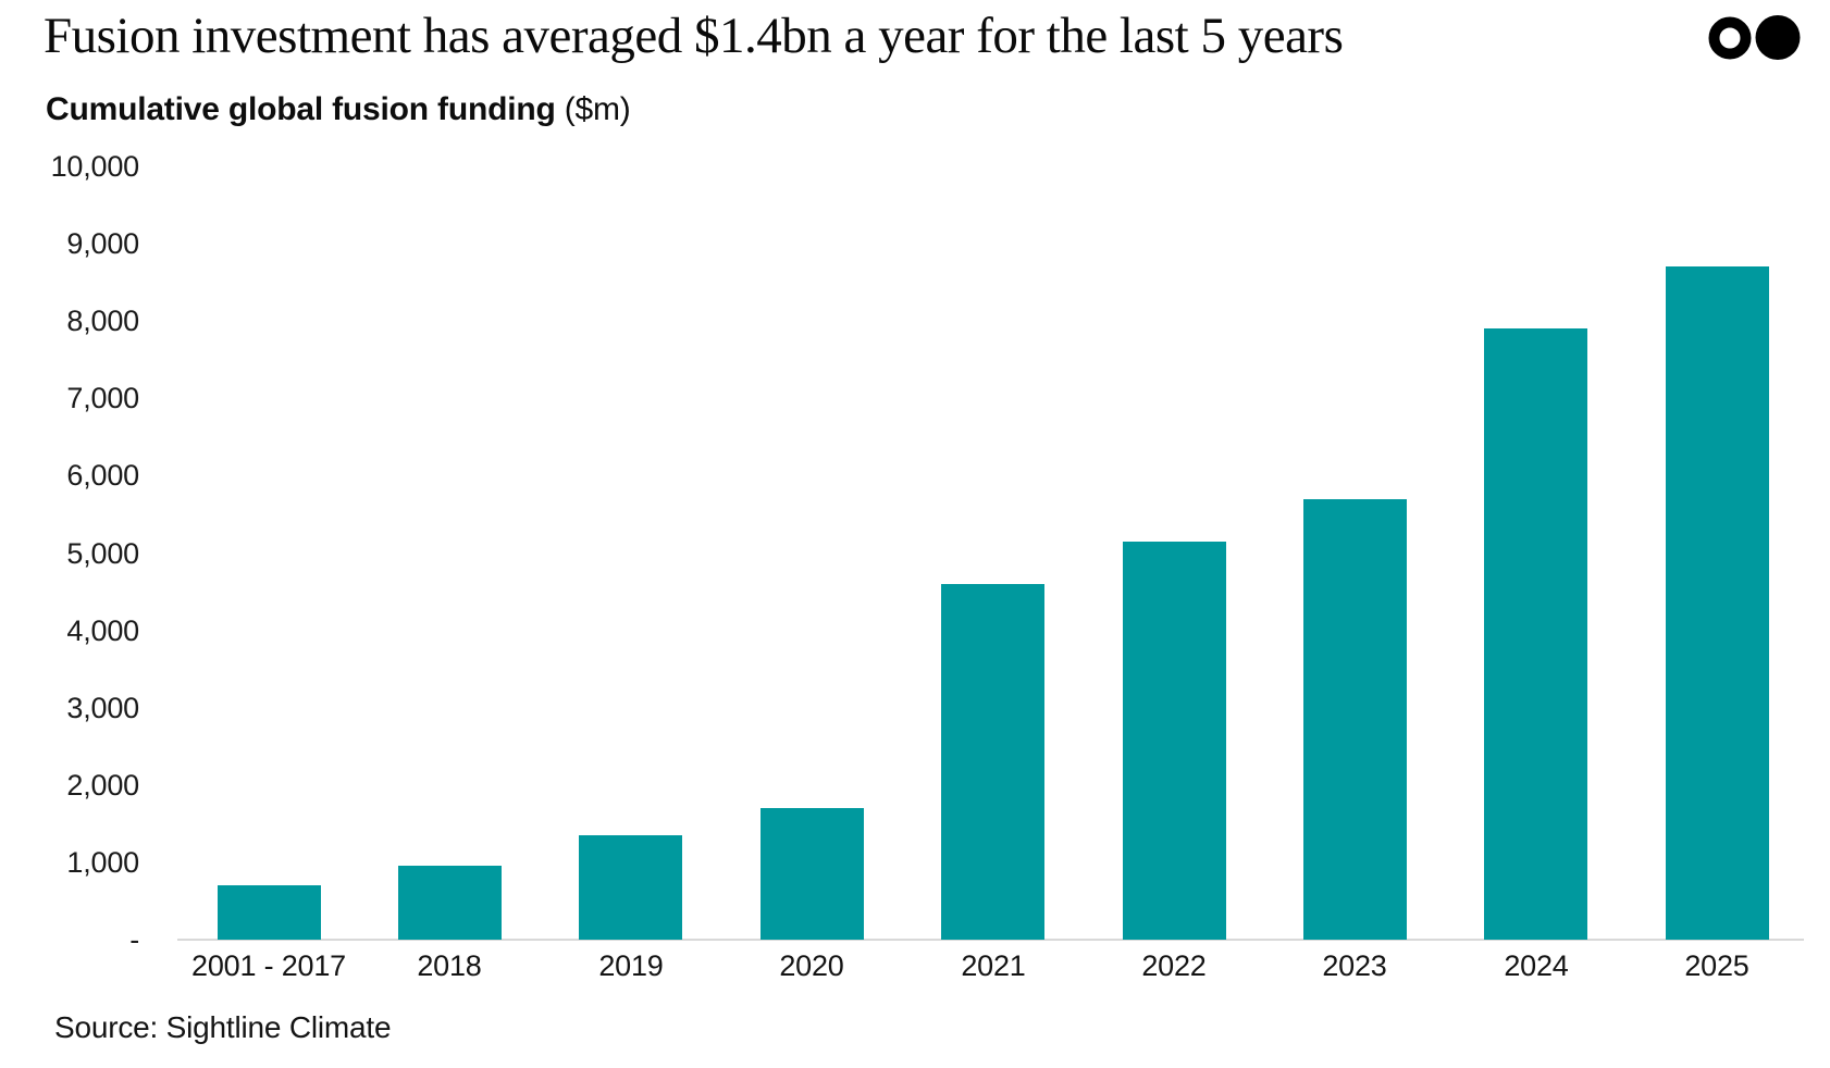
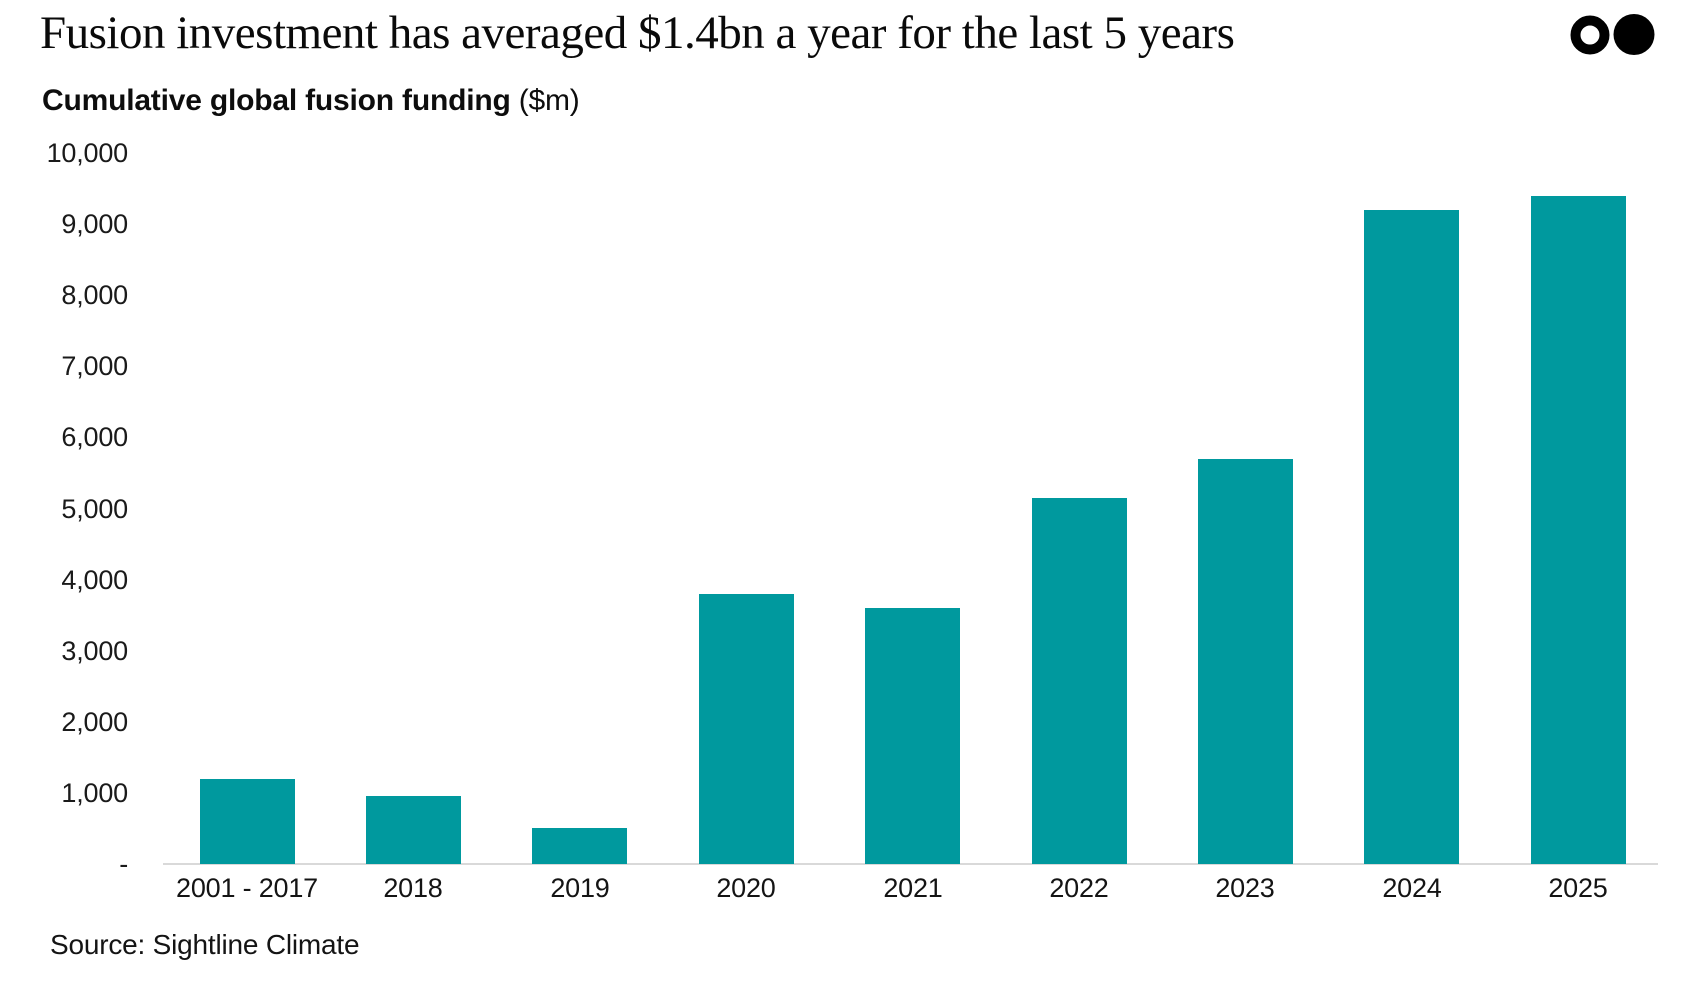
2001 - 2017: 700 -> 1200
2019: 1400 -> 500
2020: 1700 -> 3800
2021: 4600 -> 3600
2024: 7900 -> 9200
2025: 8700 -> 9400
